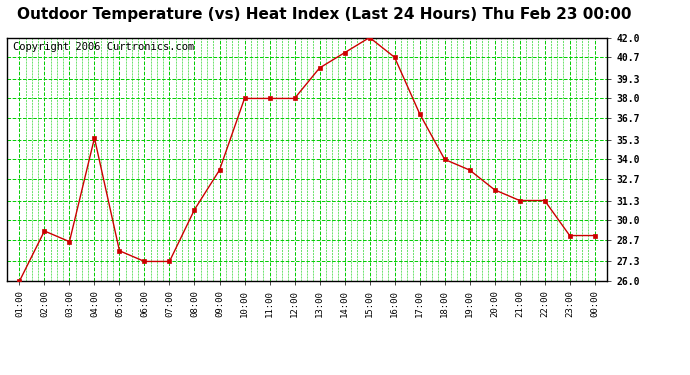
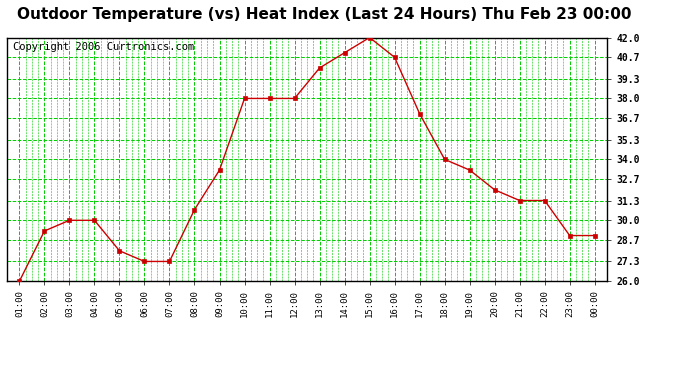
03:00: 28.6 -> 30.0
04:00: 35.4 -> 30.0
